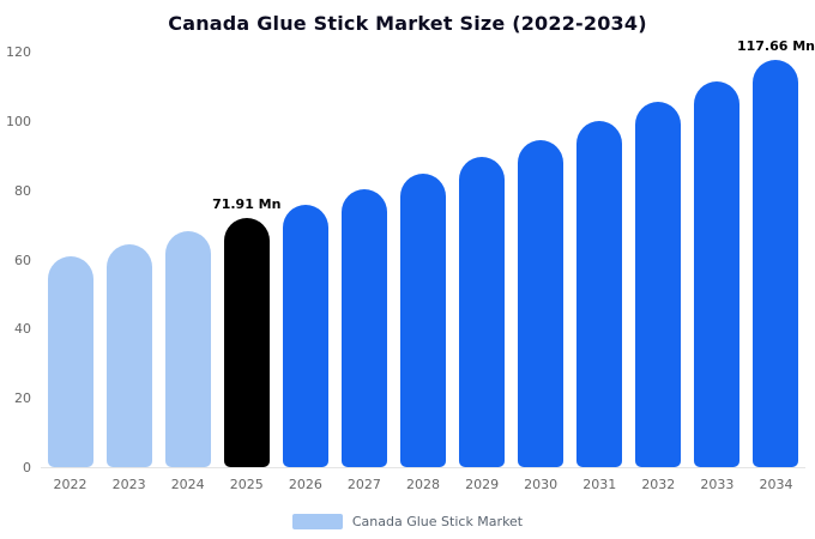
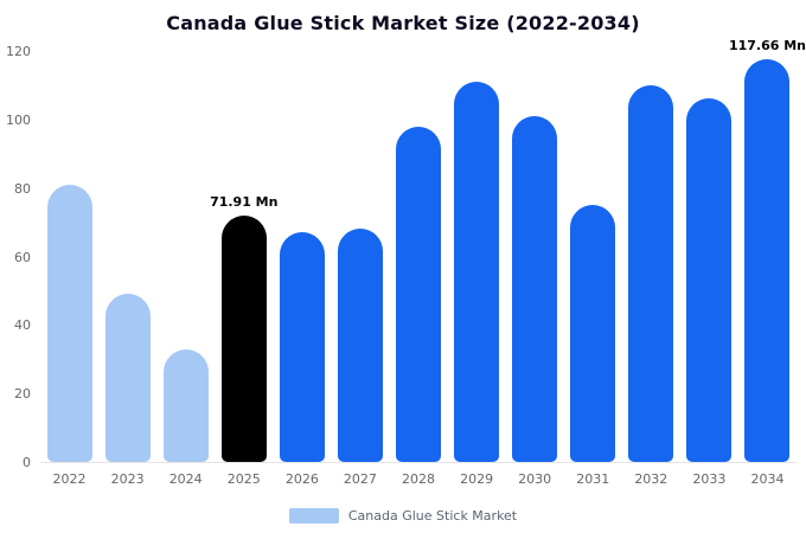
2022: 61 -> 81
2023: 64 -> 49
2024: 68 -> 33
2026: 76 -> 67
2027: 80 -> 68
2028: 85 -> 98
2029: 90 -> 111
2030: 94 -> 101
2031: 100 -> 75
2032: 105 -> 110
2033: 111 -> 106
